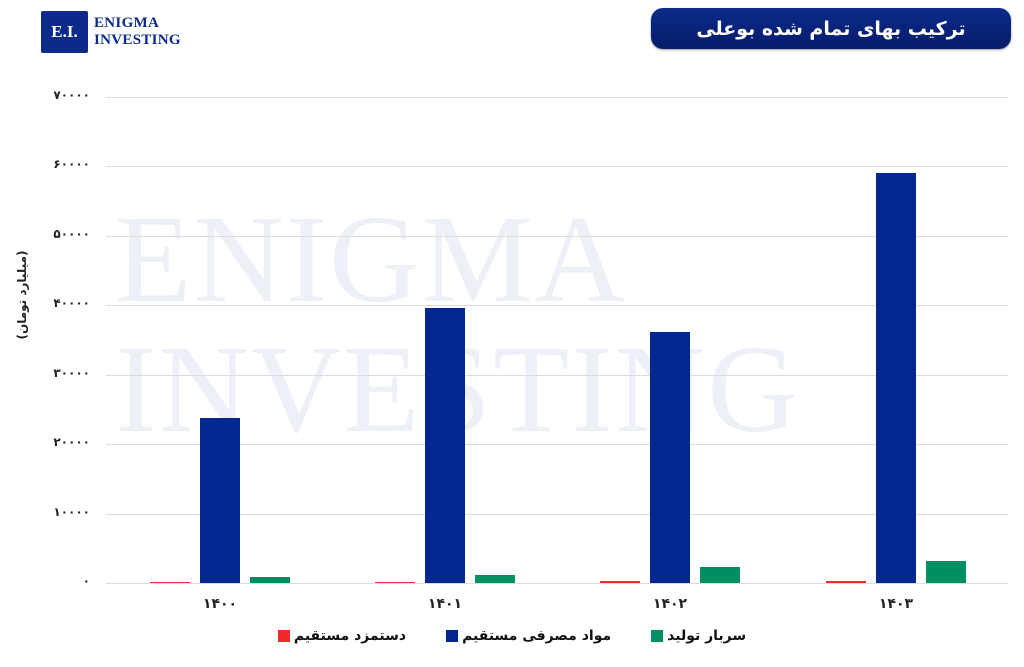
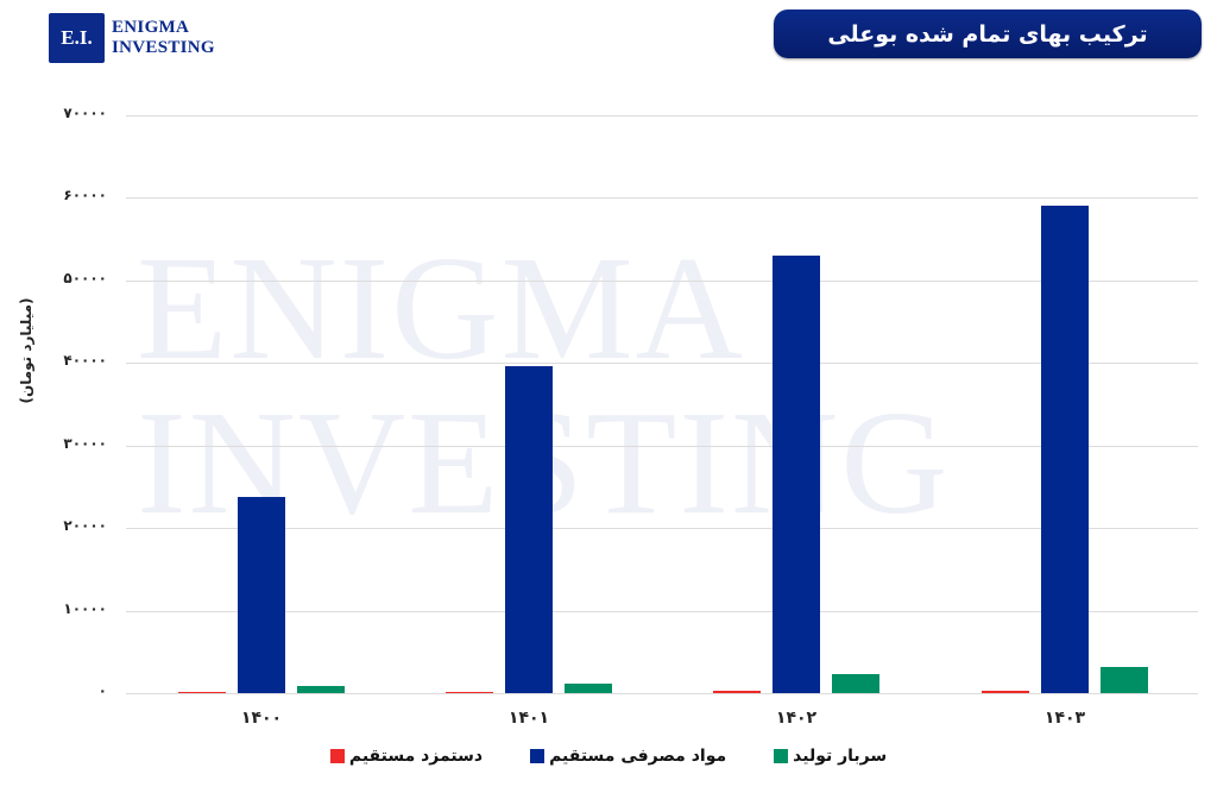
مواد مصرفی مستقیم/۱۴۰۲: 36000 -> 53000
